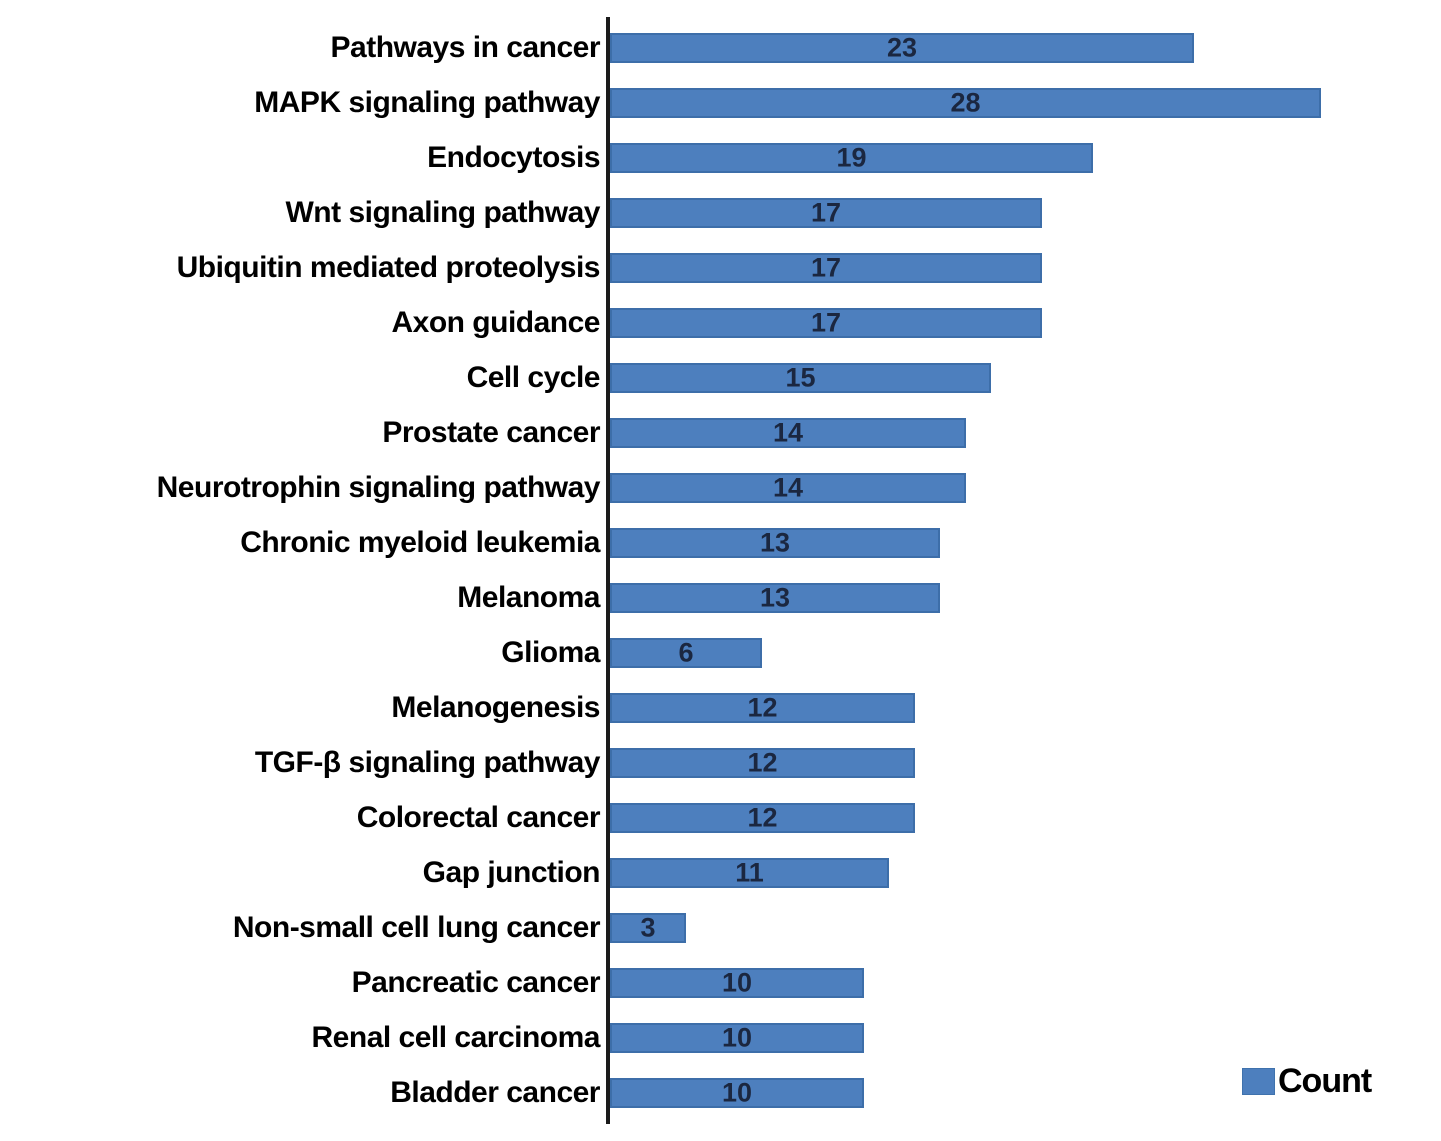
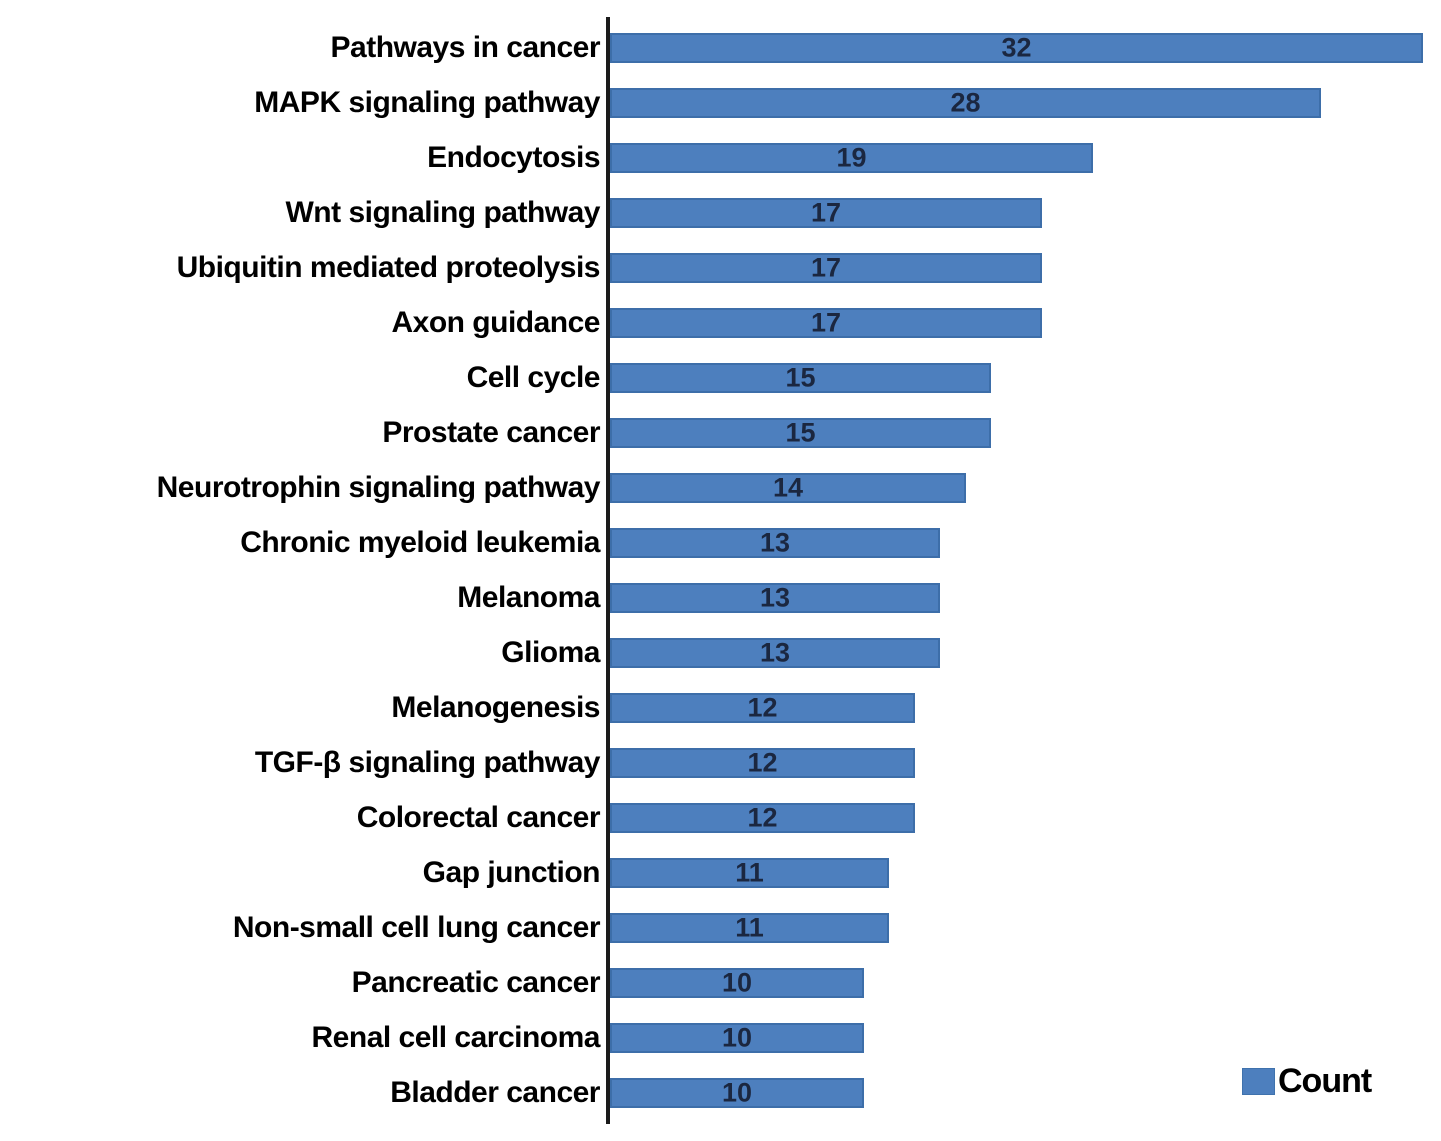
Pathways in cancer: 23 -> 32
Prostate cancer: 14 -> 15
Glioma: 6 -> 13
Non-small cell lung cancer: 3 -> 11
